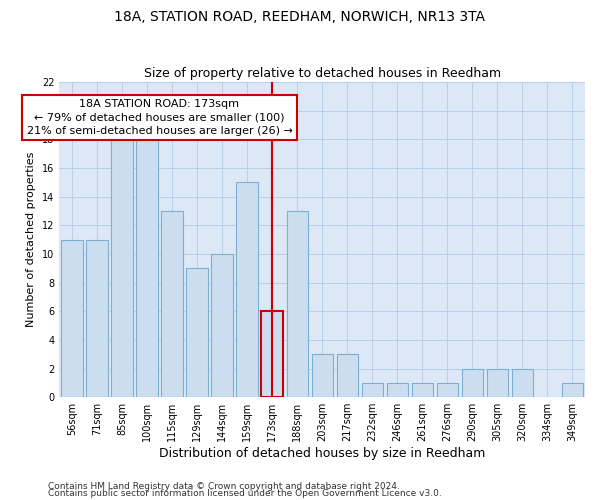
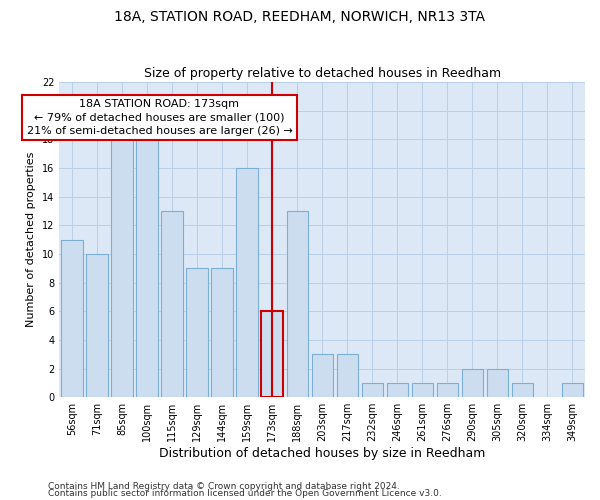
71sqm: 11 -> 10
144sqm: 10 -> 9
159sqm: 15 -> 16
320sqm: 2 -> 1
